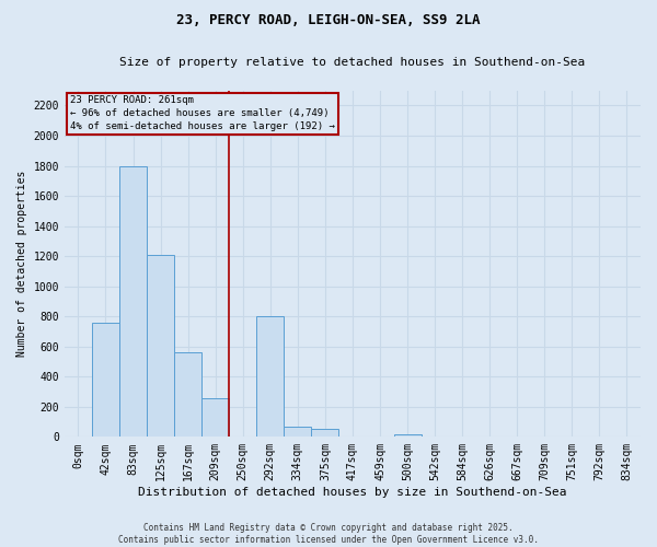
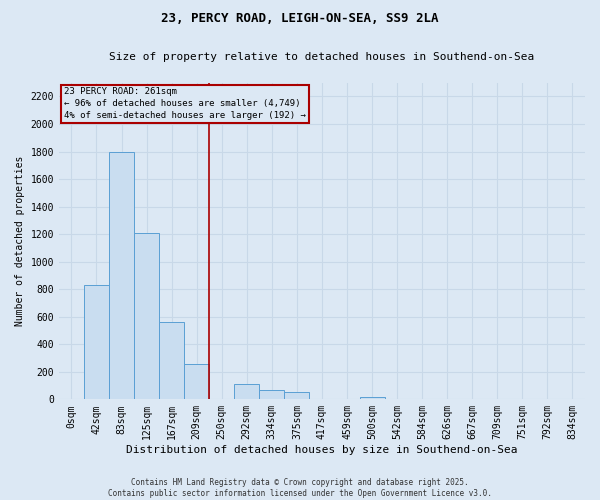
42sqm: 760 -> 830
292sqm: 800 -> 110
